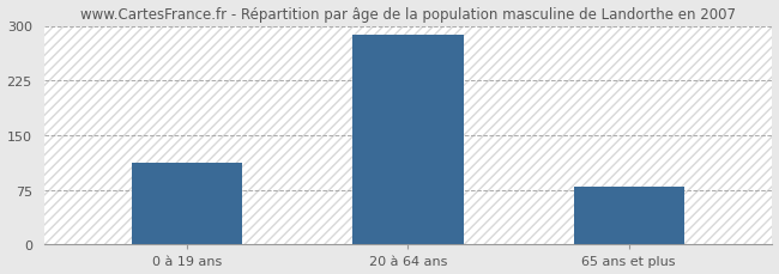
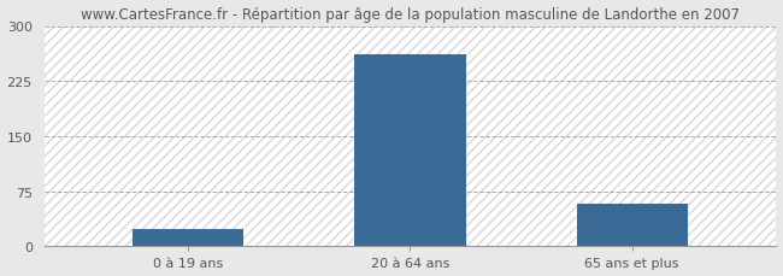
0 à 19 ans: 113 -> 24
20 à 64 ans: 288 -> 262
65 ans et plus: 80 -> 58
